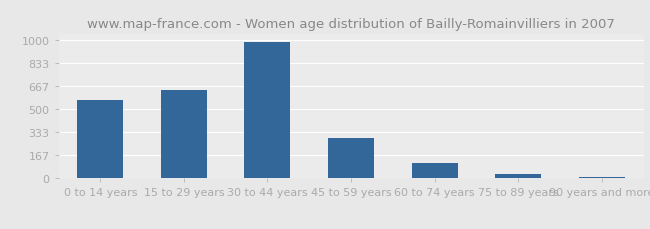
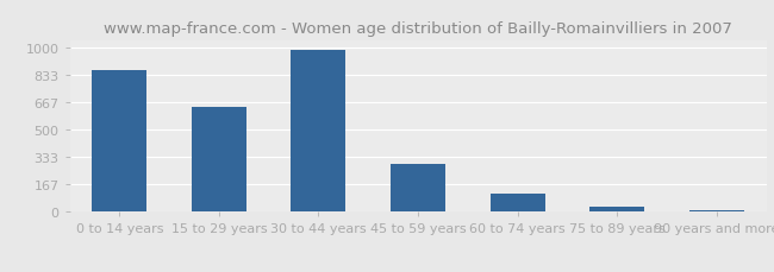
0 to 14 years: 570 -> 860
